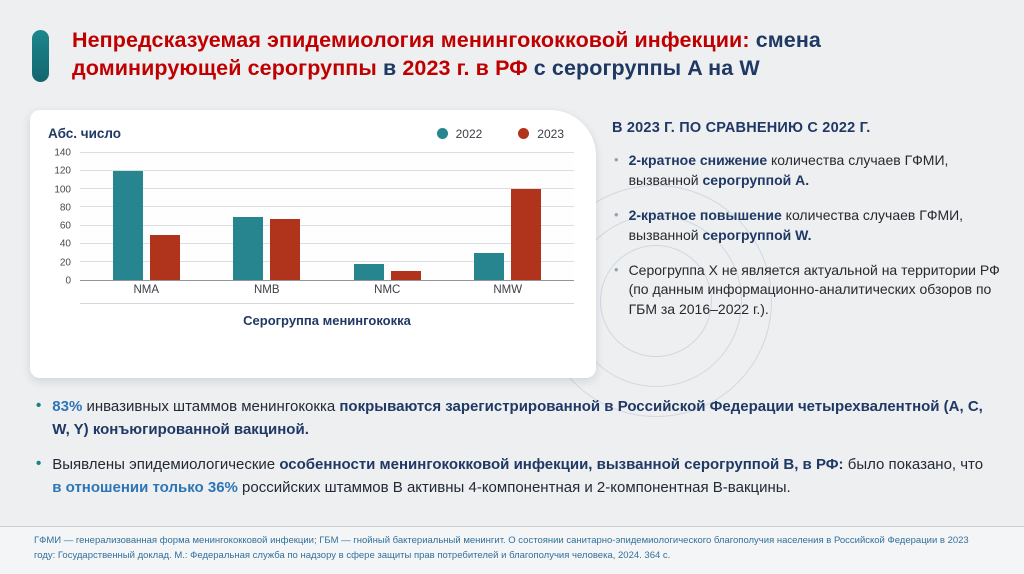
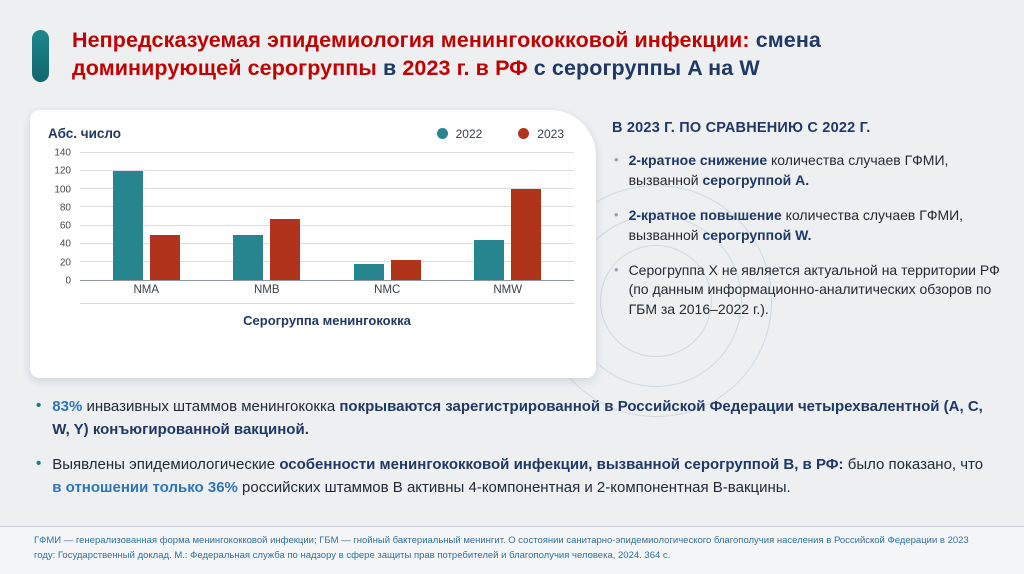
2022/NMB: 70 -> 50
2023/NMC: 10 -> 20
2022/NMW: 30 -> 40
